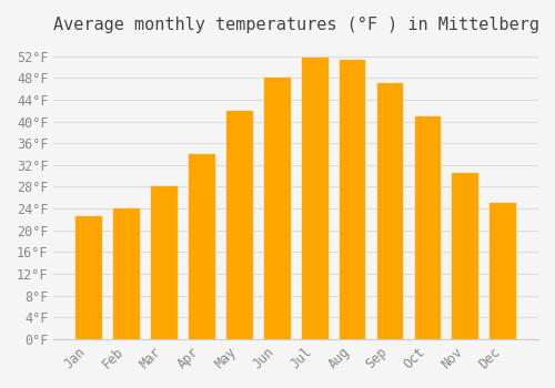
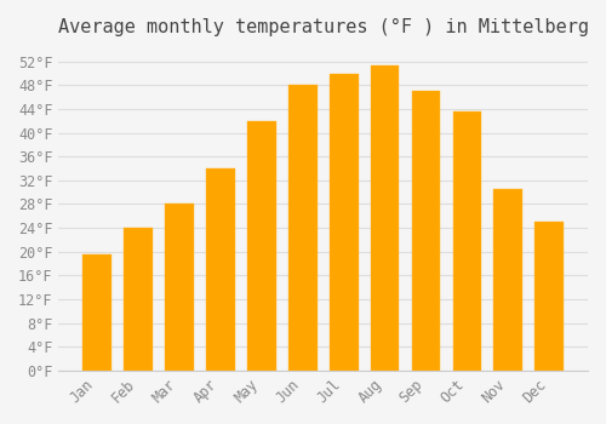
Jan: 22.5°F -> 19.5°F
Jul: 51.8°F -> 50.0°F
Oct: 41.0°F -> 43.5°F
